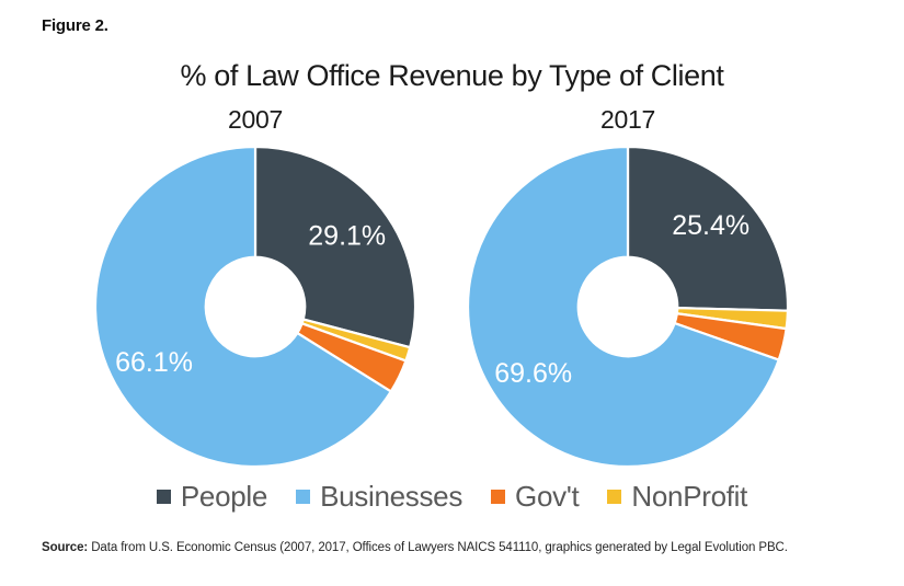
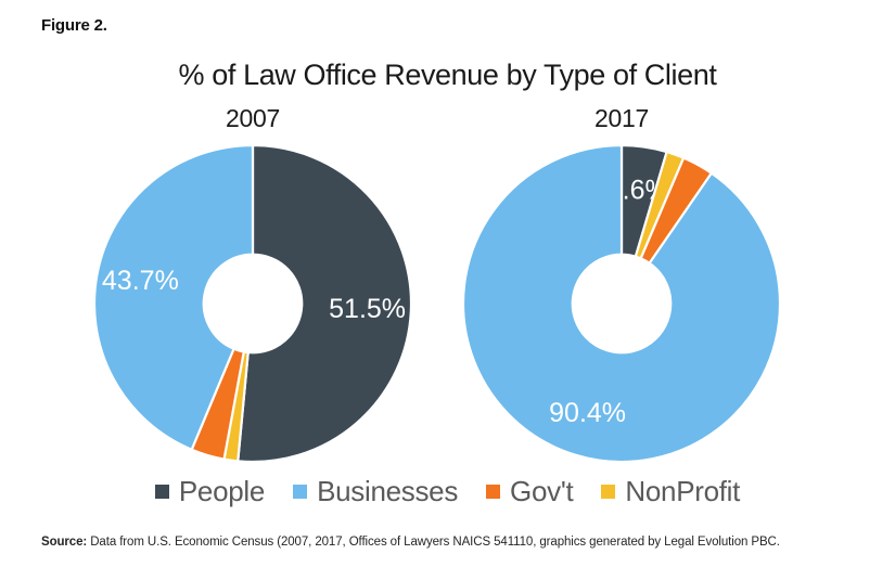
2007/People: 29.1% -> 51.5%
2007/Businesses: 66.1% -> 43.7%
2017/People: 25.4% -> 4.6%
2017/Businesses: 69.6% -> 90.4%
